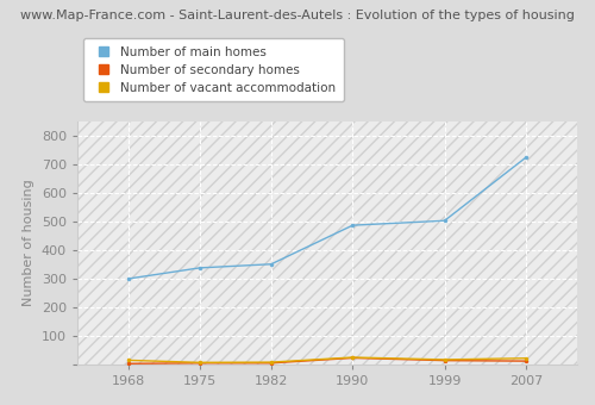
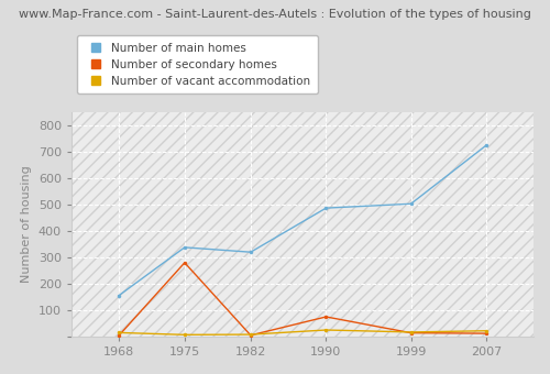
Number of main homes/1968: 300 -> 155
Number of secondary homes/1975: 5 -> 280
Number of main homes/1982: 351 -> 320
Number of secondary homes/1990: 23 -> 75
